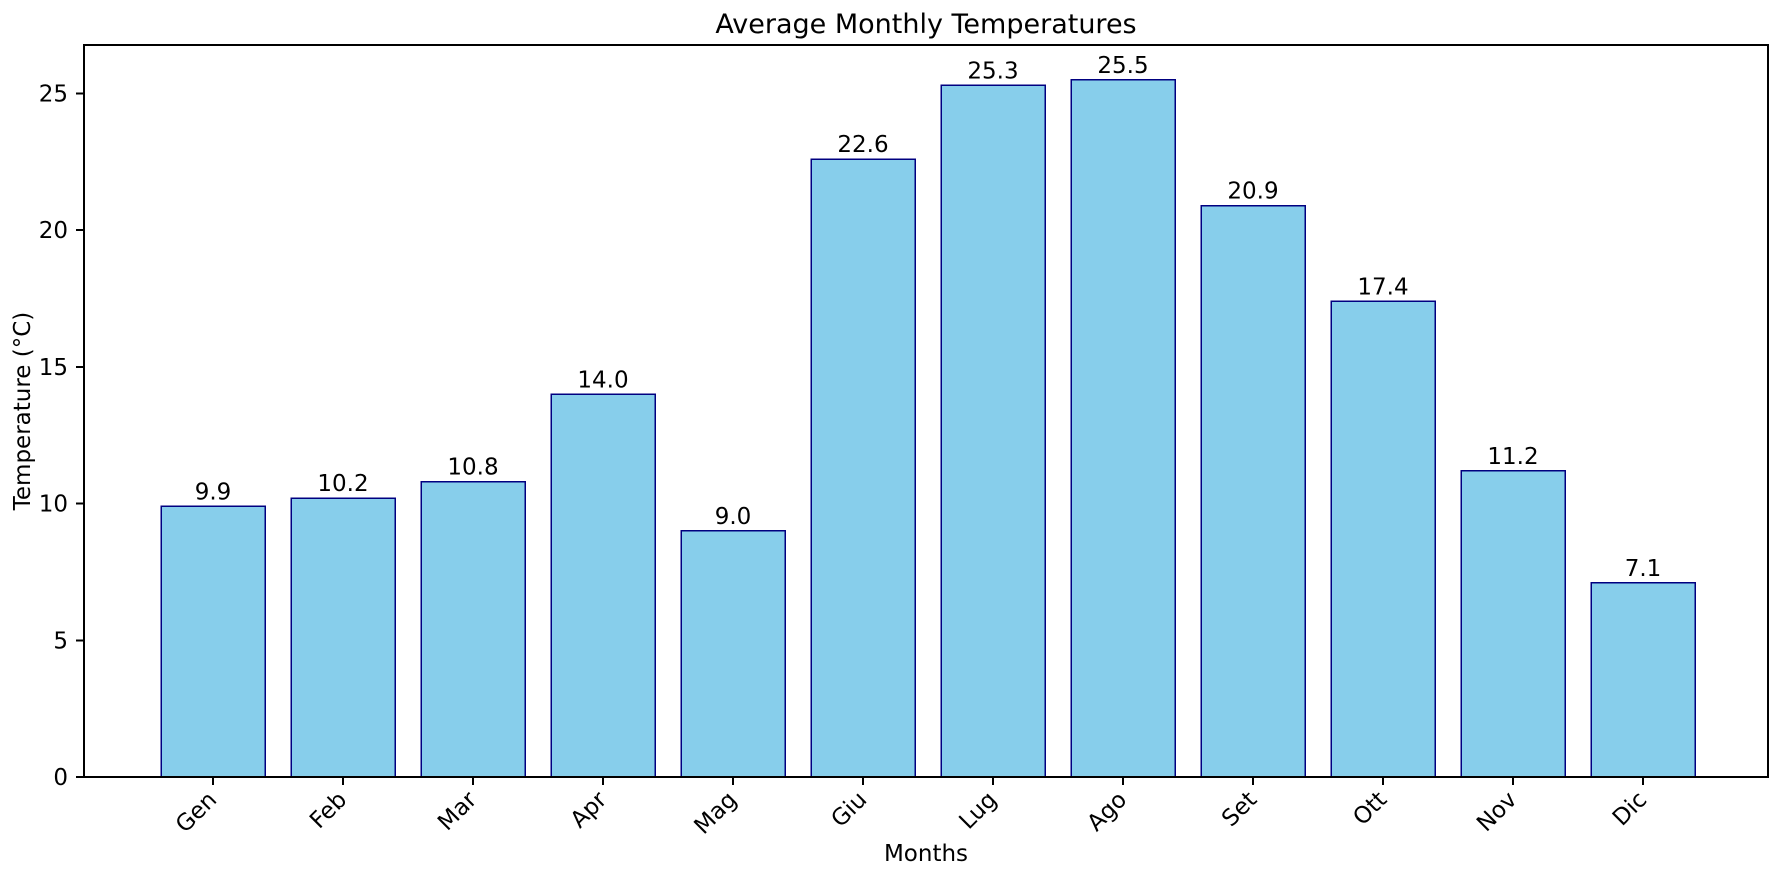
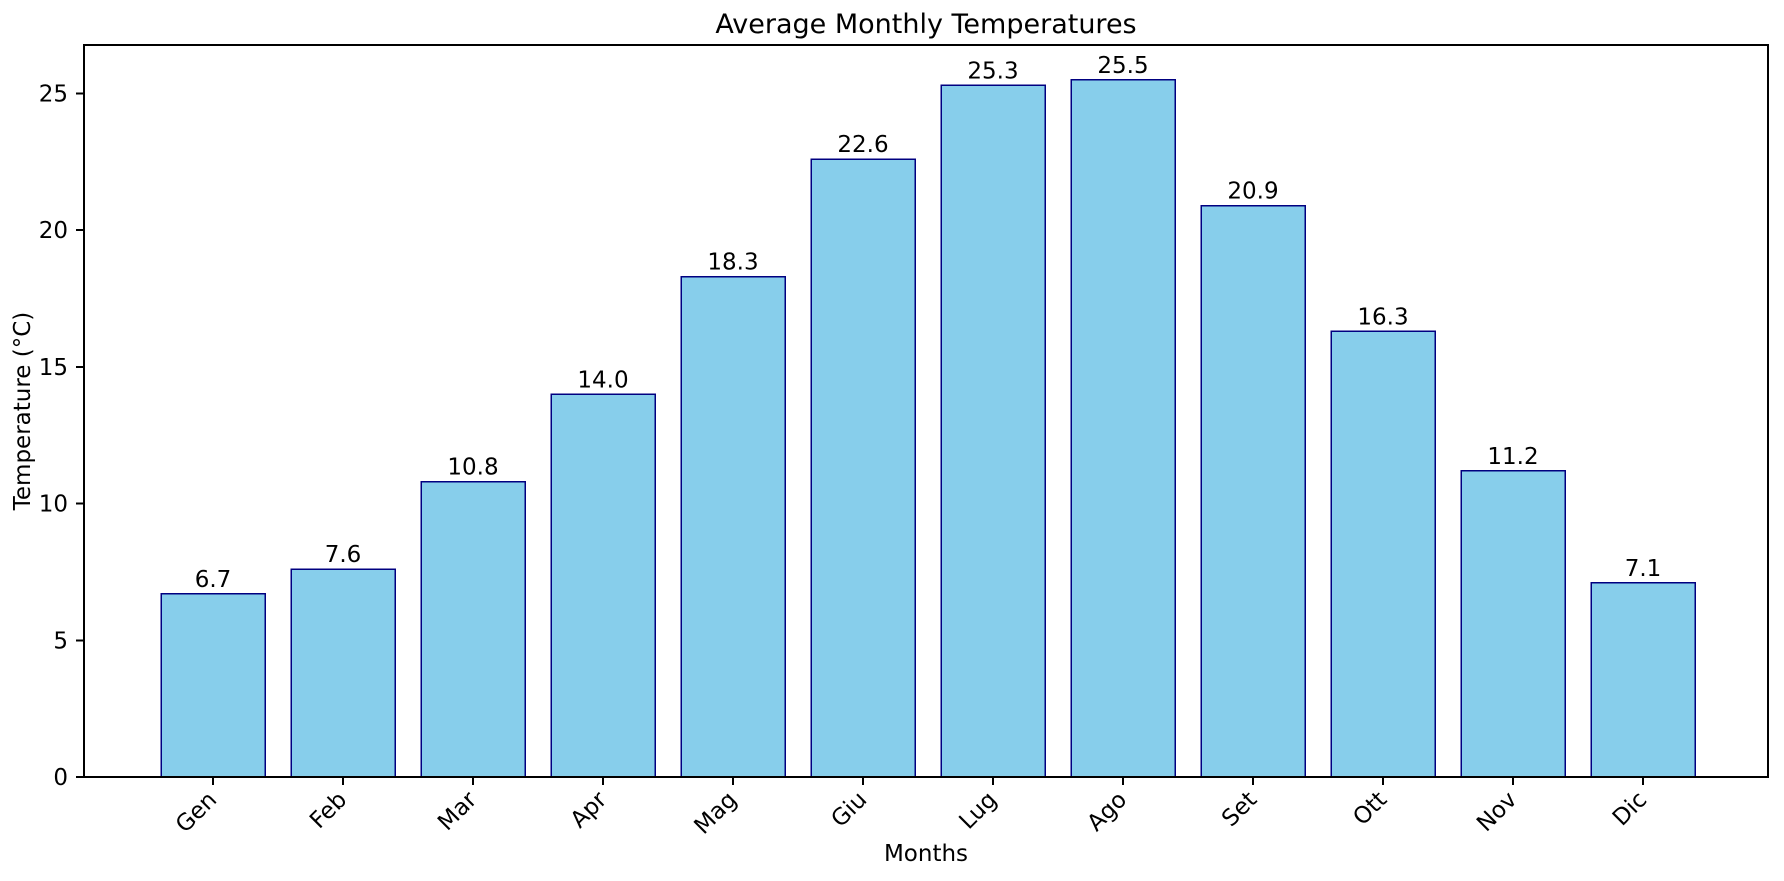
Gen: 9.9 -> 6.7
Feb: 10.2 -> 7.6
Mag: 9.0 -> 18.3
Ott: 17.4 -> 16.3
